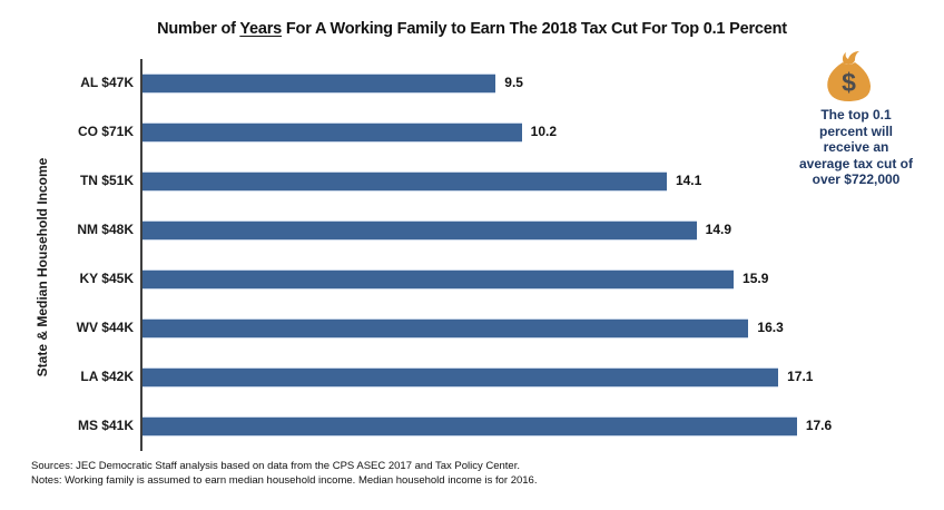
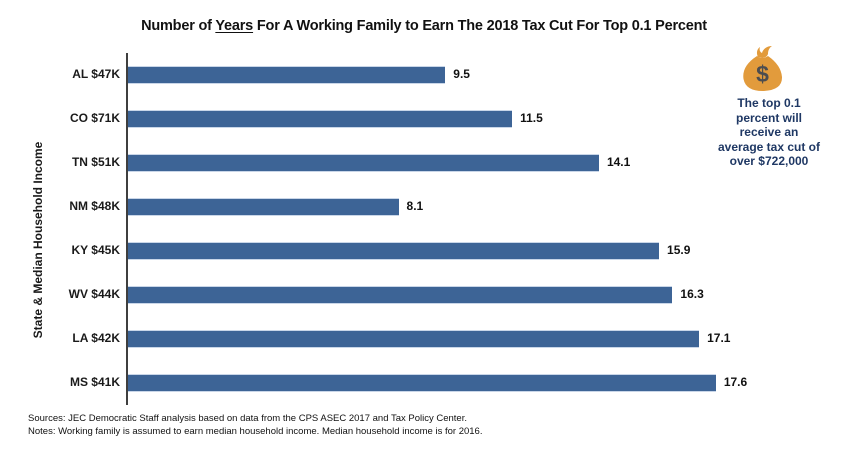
CO $71K: 10.2 -> 11.5
NM $48K: 14.9 -> 8.1
